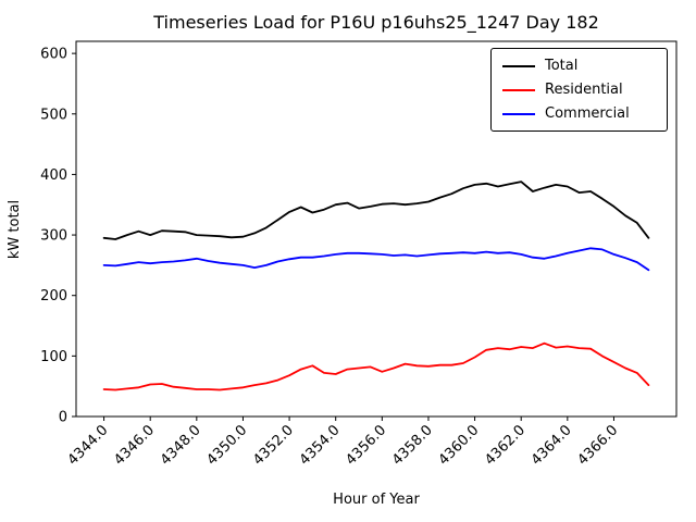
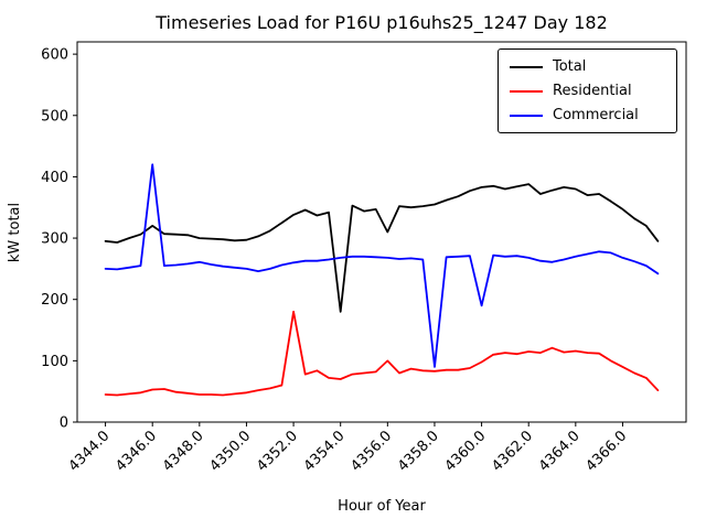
Total/4346.0: 300 -> 320
Commercial/4346.0: 250 -> 420
Residential/4352.0: 70 -> 180
Total/4354.0: 350 -> 180
Total/4356.0: 350 -> 310
Residential/4356.0: 70 -> 100
Commercial/4358.0: 270 -> 90
Commercial/4360.0: 270 -> 190
